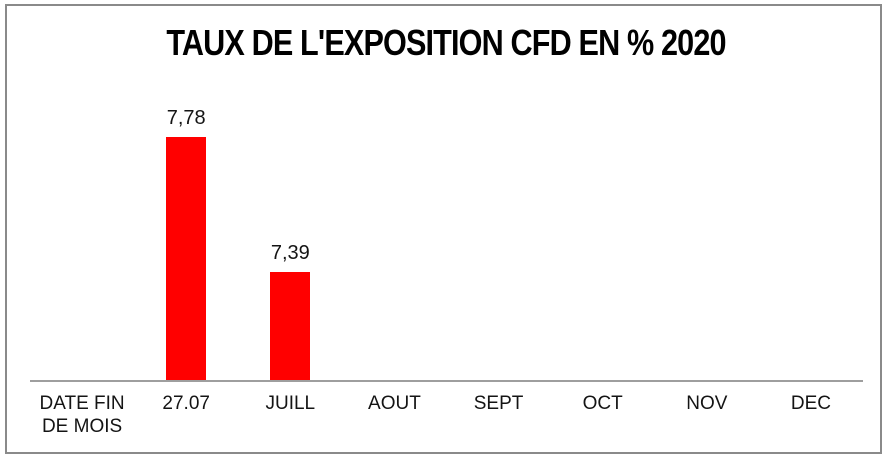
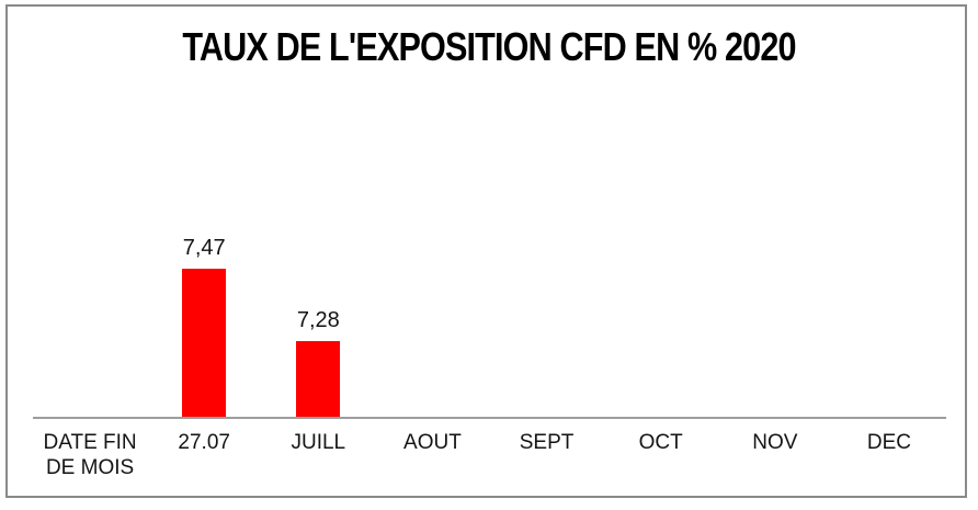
27.07: 7,78 -> 7,47
JUILL: 7,39 -> 7,28
